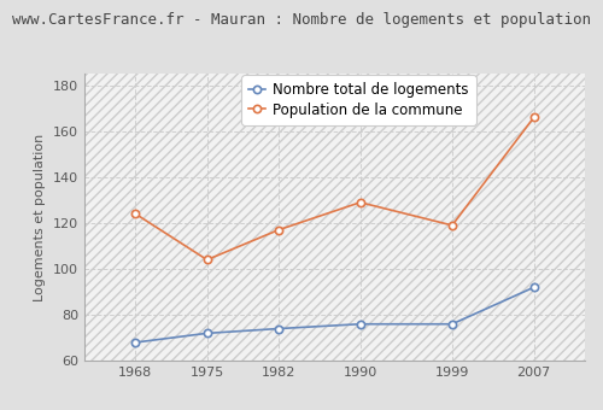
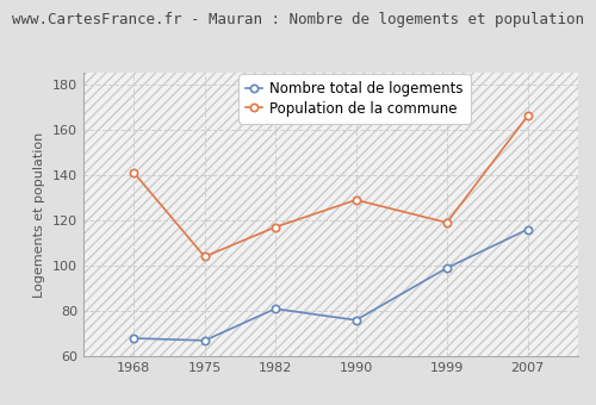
Population de la commune/1968: 124 -> 141
Nombre total de logements/1975: 72 -> 67
Nombre total de logements/1982: 74 -> 81
Nombre total de logements/1999: 76 -> 99
Nombre total de logements/2007: 92 -> 116
